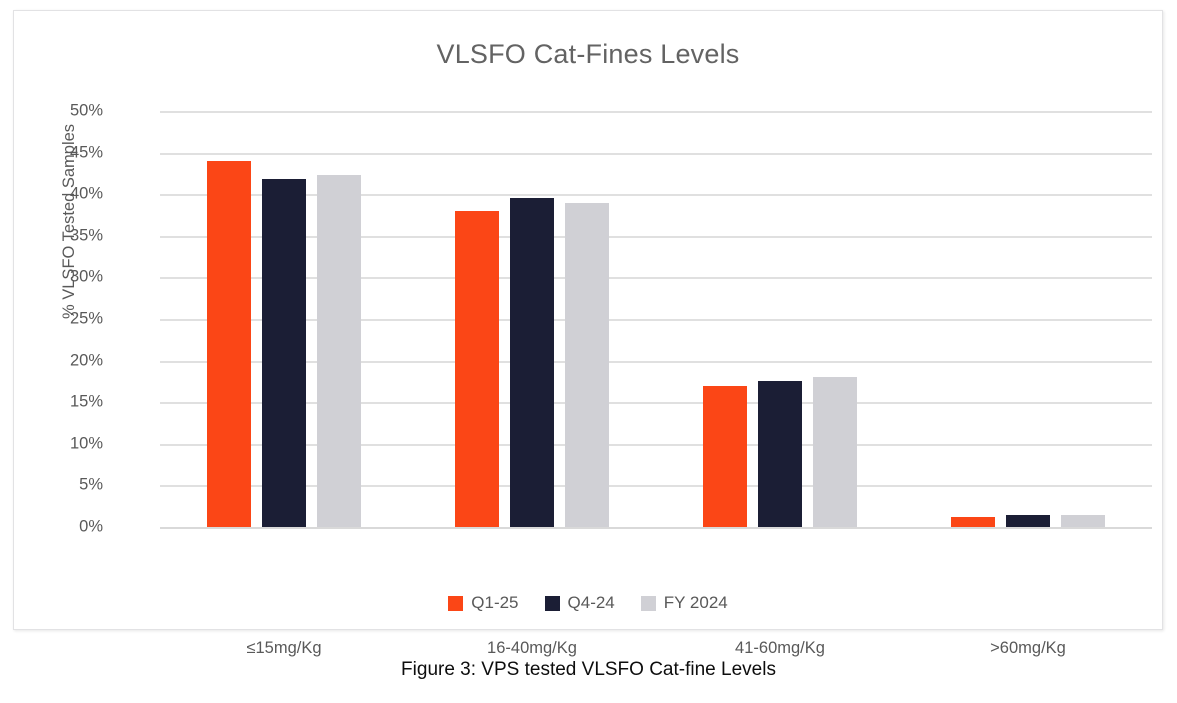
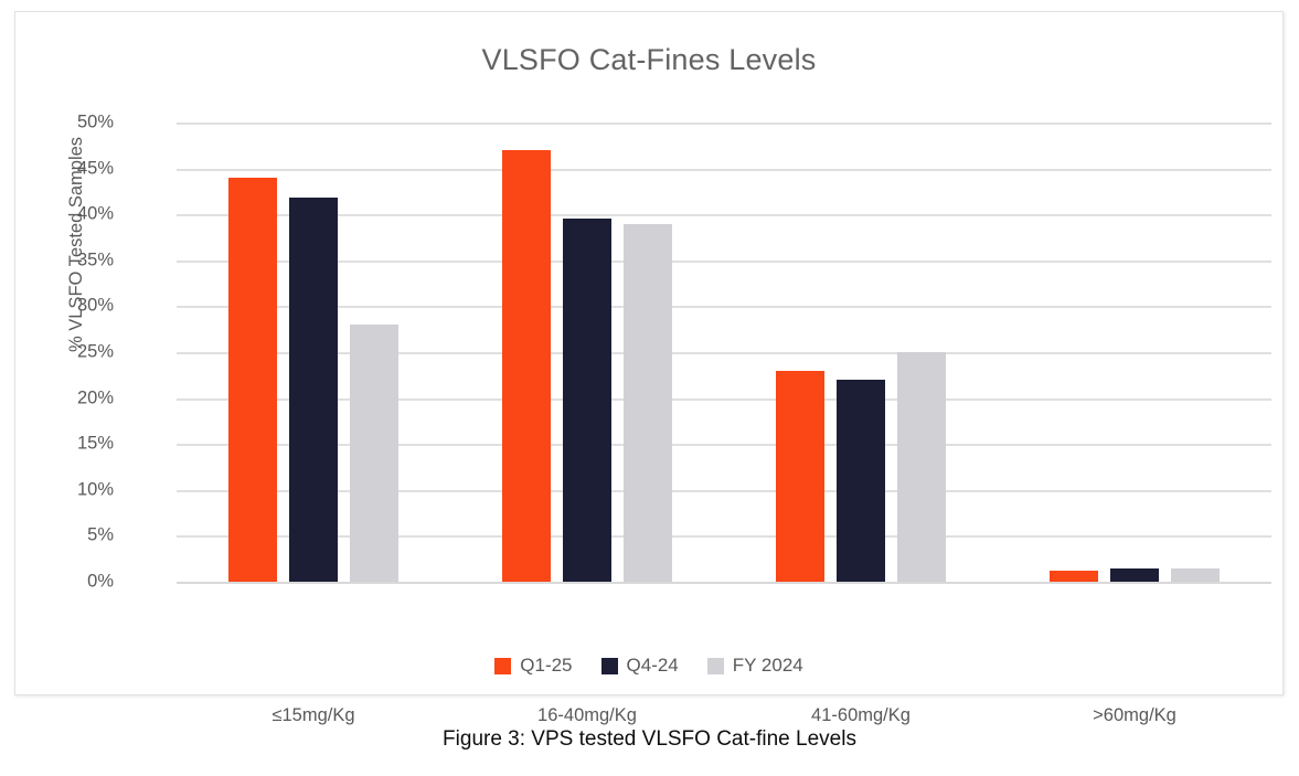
FY 2024/≤15mg/Kg: 42% -> 28%
Q1-25/16-40mg/Kg: 38% -> 47%
Q1-25/41-60mg/Kg: 17% -> 23%
Q4-24/41-60mg/Kg: 18% -> 22%
FY 2024/41-60mg/Kg: 18% -> 25%
